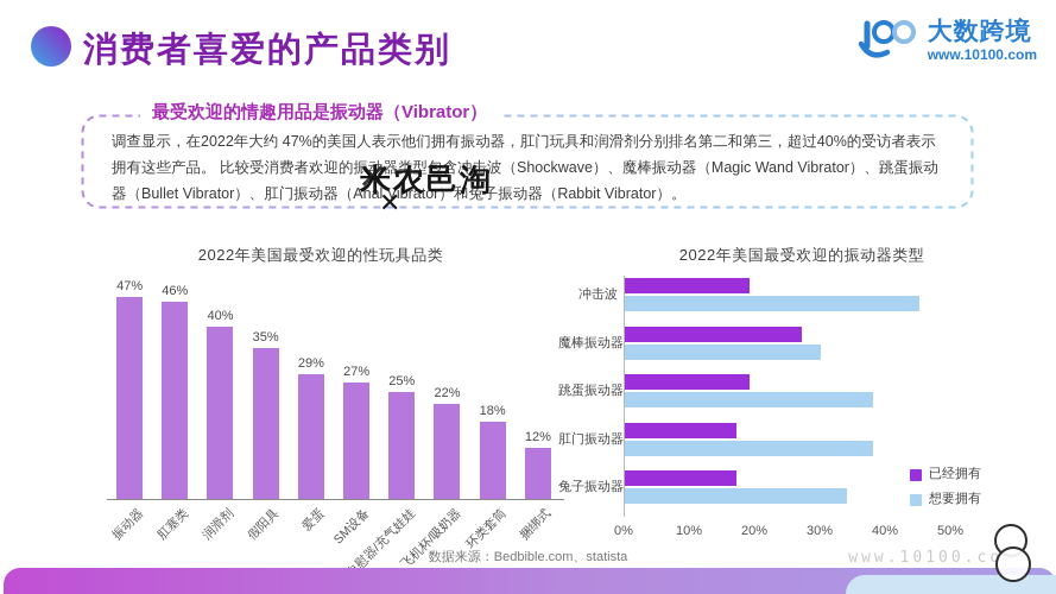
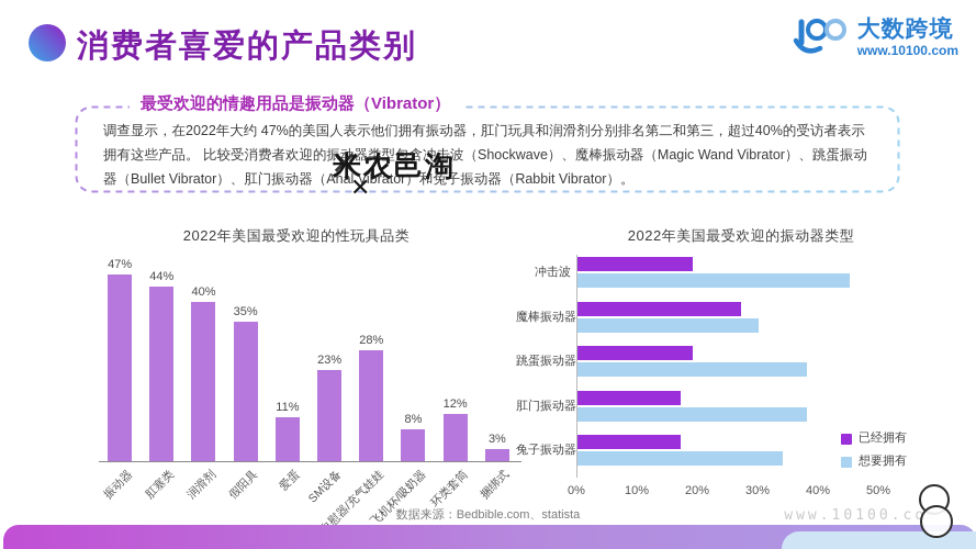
2022年美国最受欢迎的性玩具品类/肛塞类: 46% -> 44%
2022年美国最受欢迎的性玩具品类/爱蛋: 29% -> 11%
2022年美国最受欢迎的性玩具品类/SM设备: 27% -> 23%
2022年美国最受欢迎的性玩具品类/自慰器/充气娃娃: 25% -> 28%
2022年美国最受欢迎的性玩具品类/飞机杯/吸奶器: 22% -> 8%
2022年美国最受欢迎的性玩具品类/环类套筒: 18% -> 12%
2022年美国最受欢迎的性玩具品类/捆绑式: 12% -> 3%
